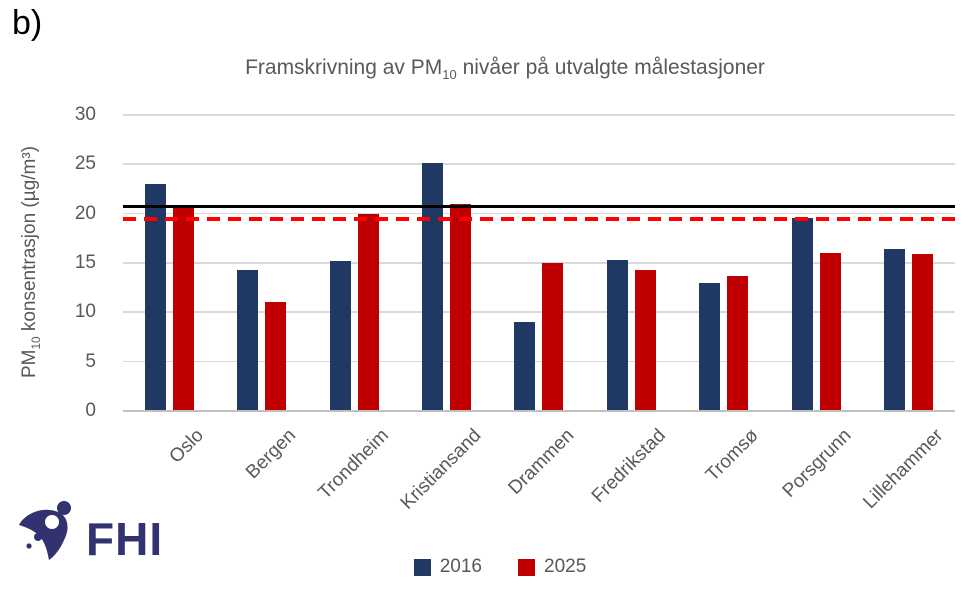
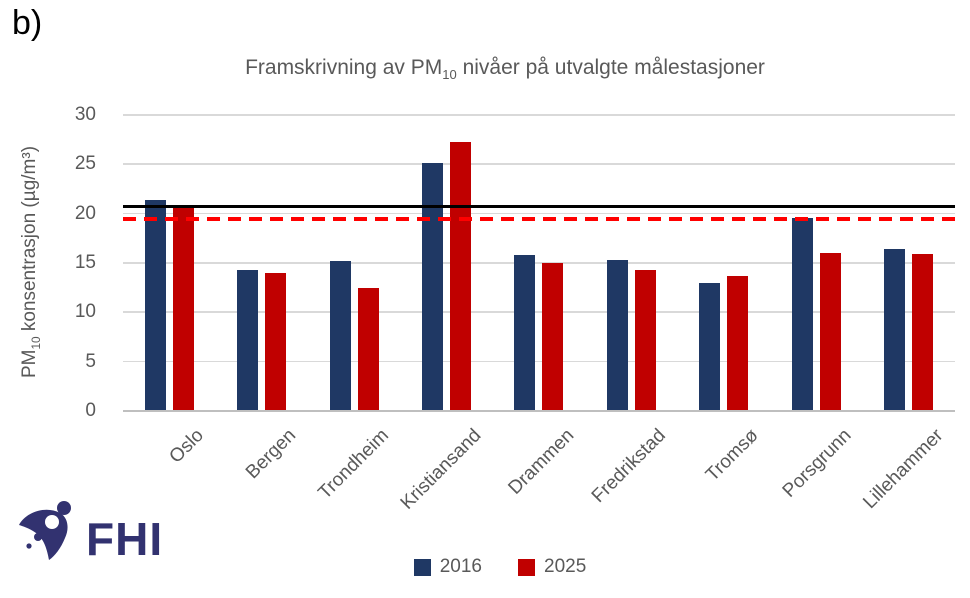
2016/Oslo: 23 -> 21
2025/Bergen: 11 -> 14
2025/Trondheim: 20 -> 12
2025/Kristiansand: 21 -> 27
2016/Drammen: 9 -> 16
